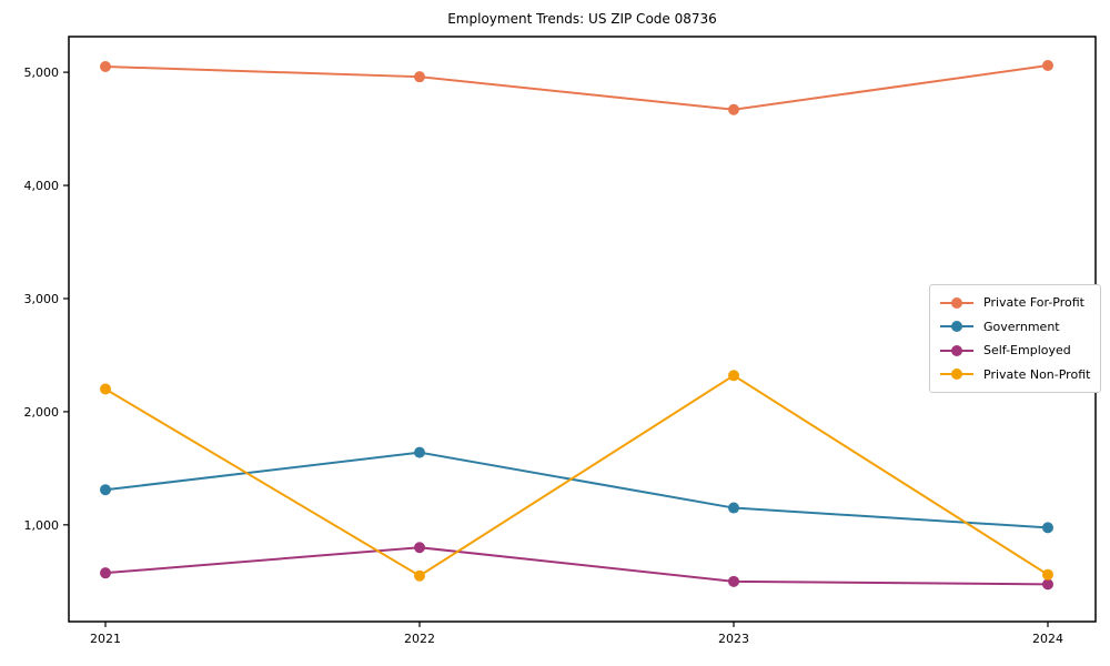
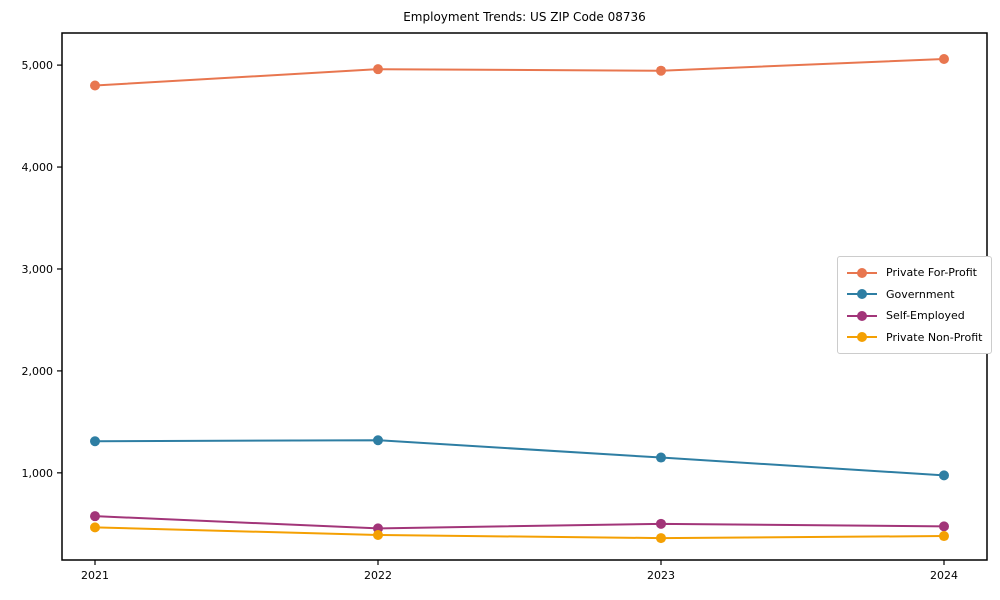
Private For-Profit/2021: 5050 -> 4800
Private Non-Profit/2021: 2200 -> 460
Government/2022: 1640 -> 1320
Self-Employed/2022: 800 -> 460
Private Non-Profit/2022: 550 -> 390
Private For-Profit/2023: 4670 -> 4940
Private Non-Profit/2023: 2320 -> 360
Private Non-Profit/2024: 560 -> 380
